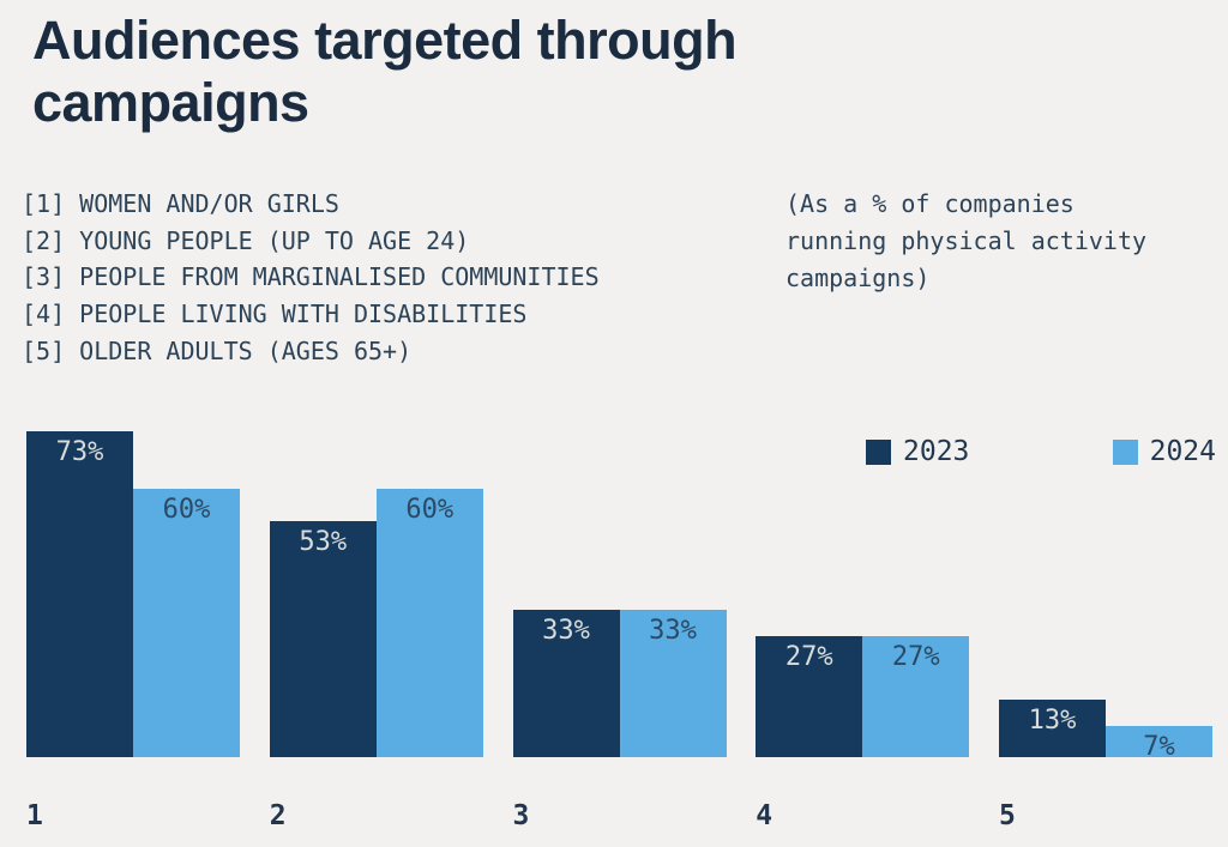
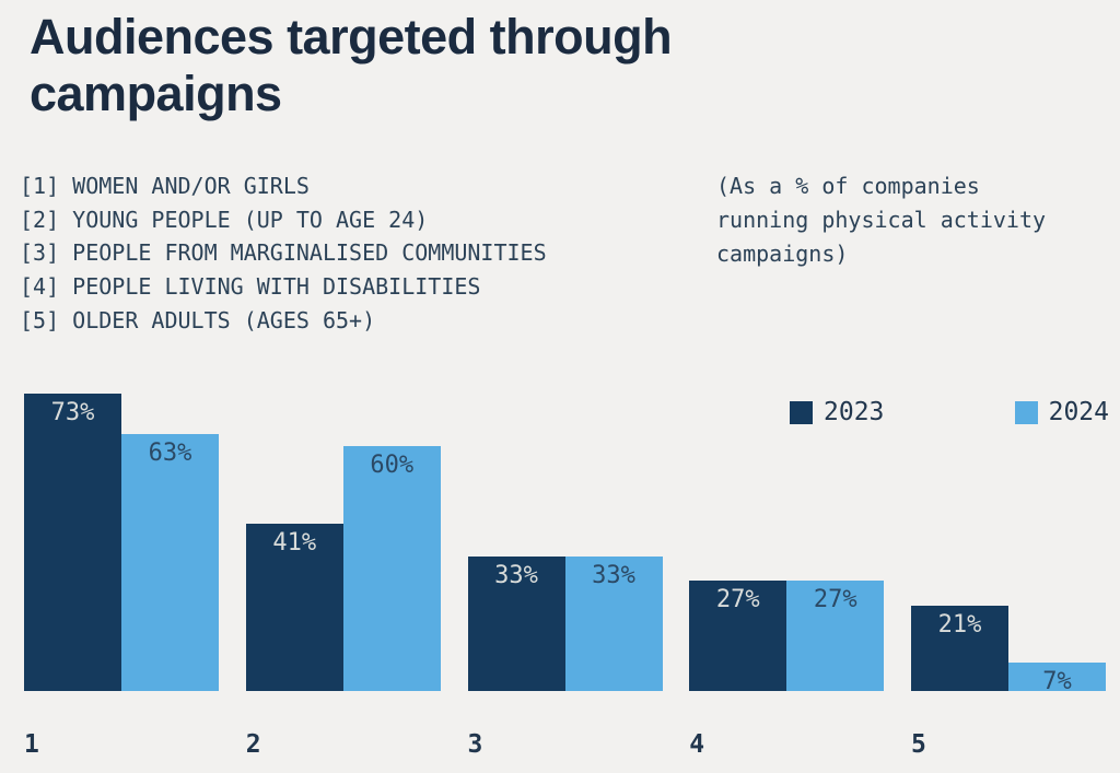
2024/1: 60% -> 63%
2023/2: 53% -> 41%
2023/5: 13% -> 21%
